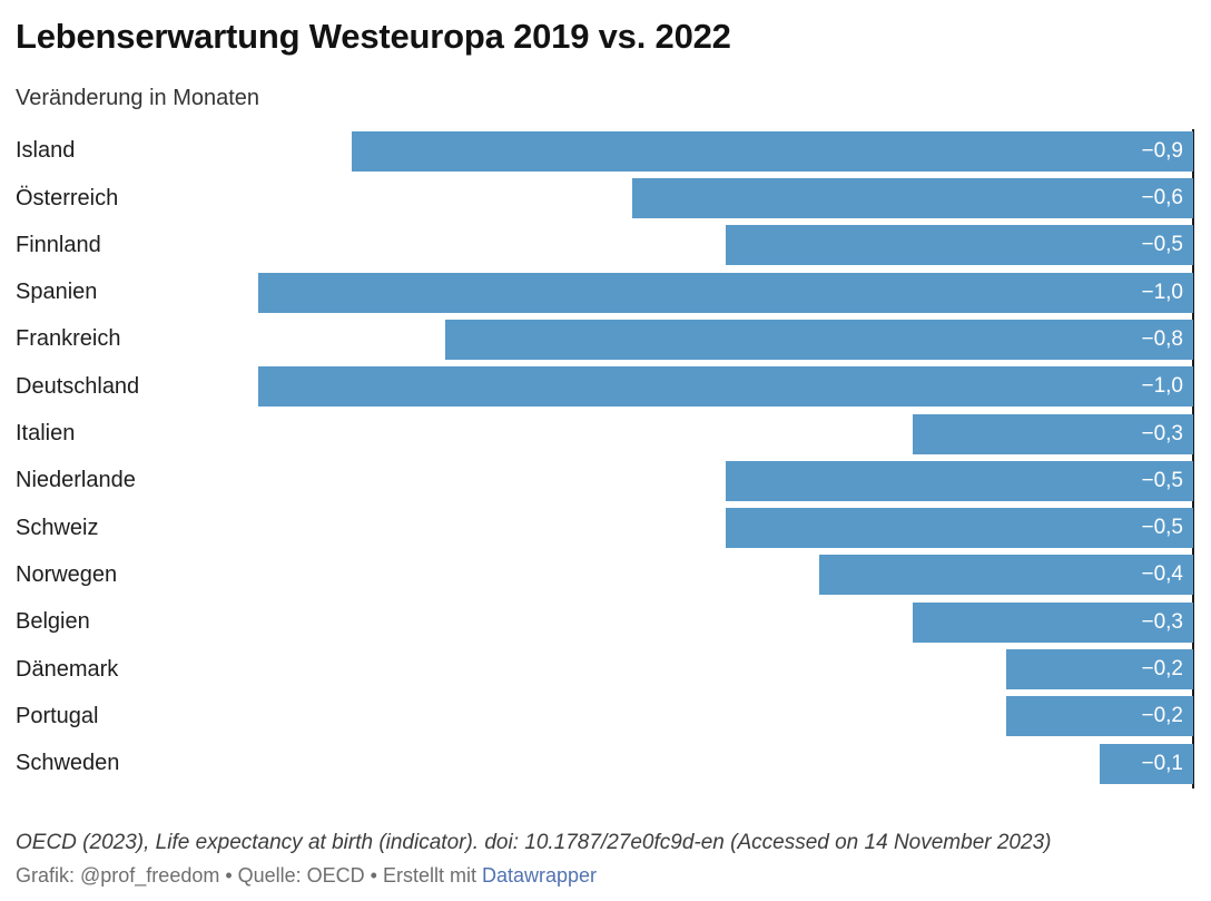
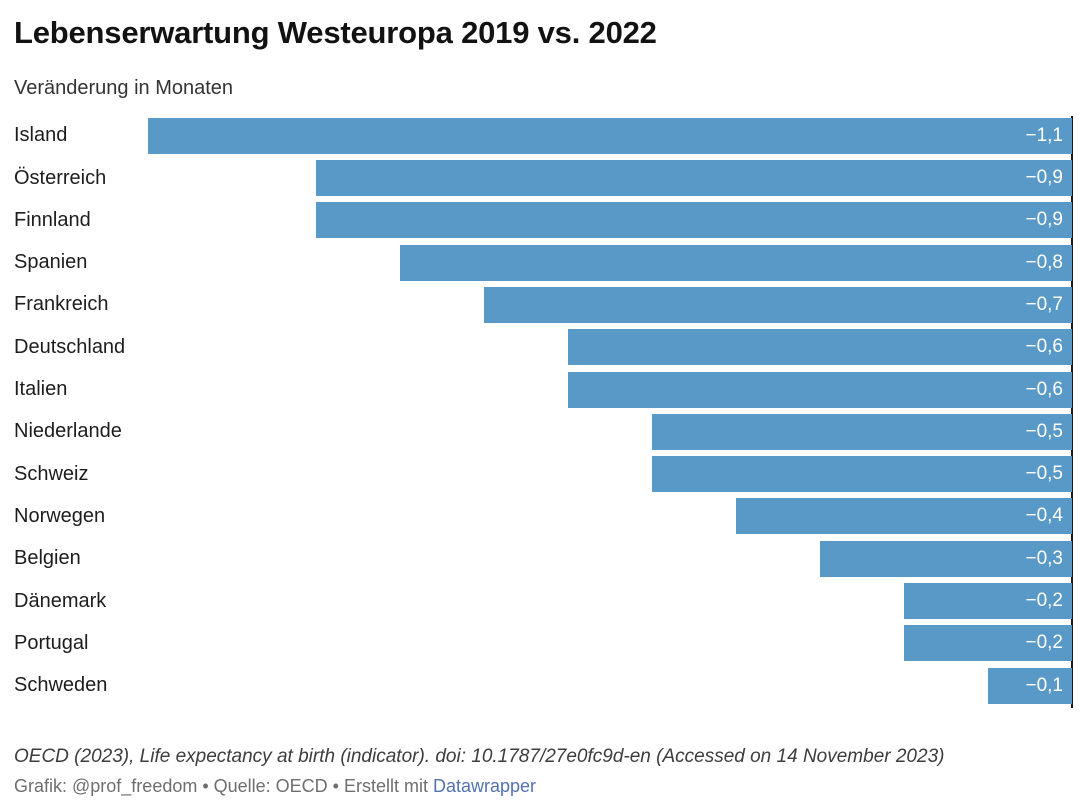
Island: −0,9 -> −1,1
Österreich: −0,6 -> −0,9
Finnland: −0,5 -> −0,9
Spanien: −1,0 -> −0,8
Frankreich: −0,8 -> −0,7
Deutschland: −1,0 -> −0,6
Italien: −0,3 -> −0,6
